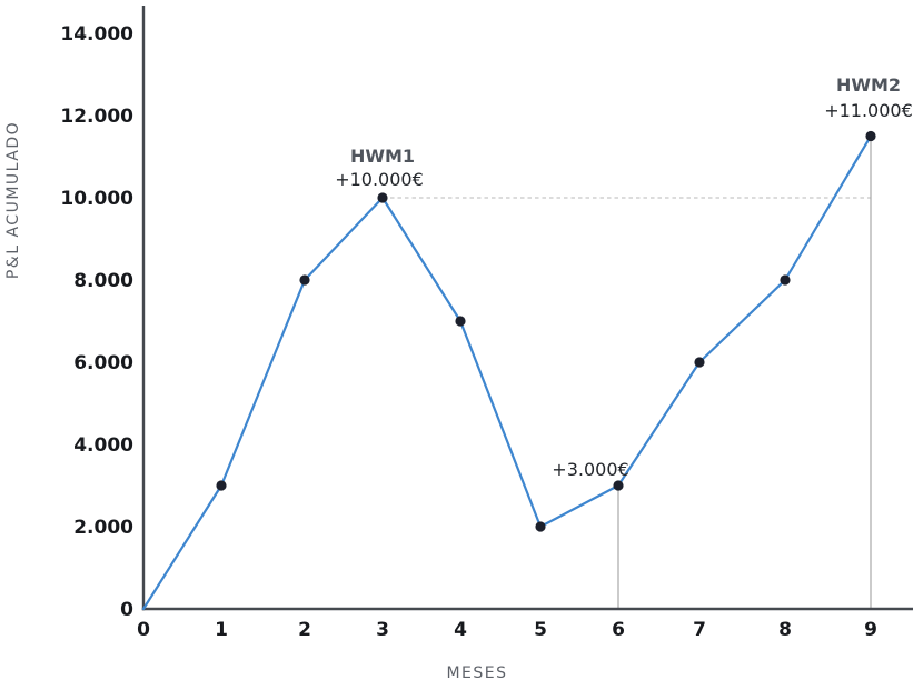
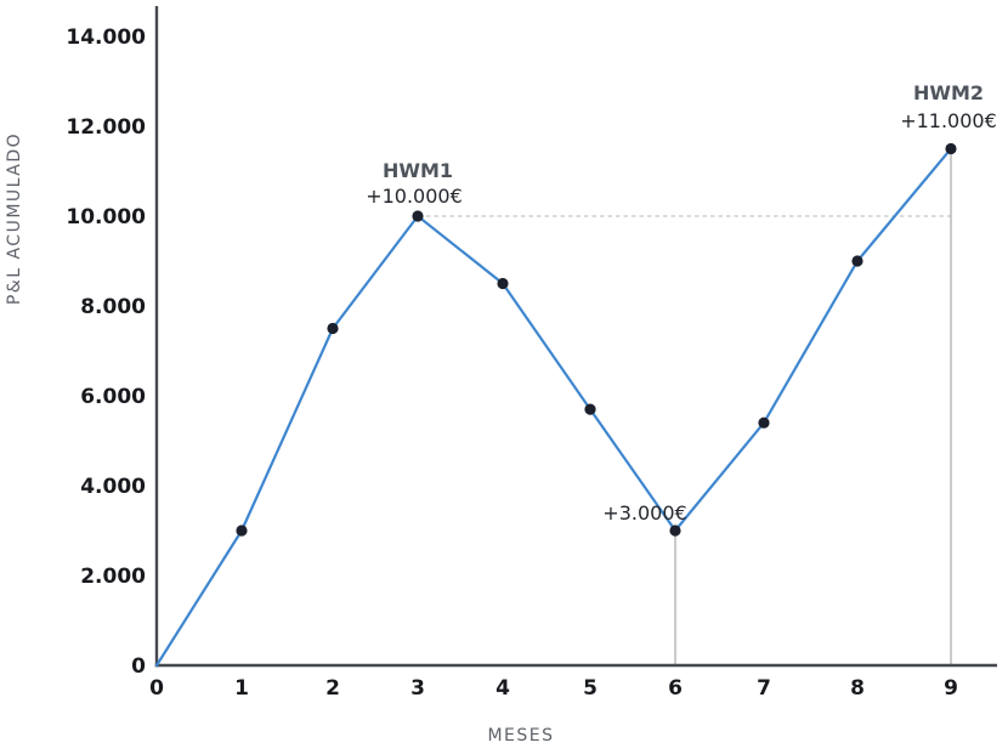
2: 8000 -> 7500
4: 7000 -> 8500
5: 2000 -> 5700
7: 6000 -> 5400
8: 8000 -> 9000
